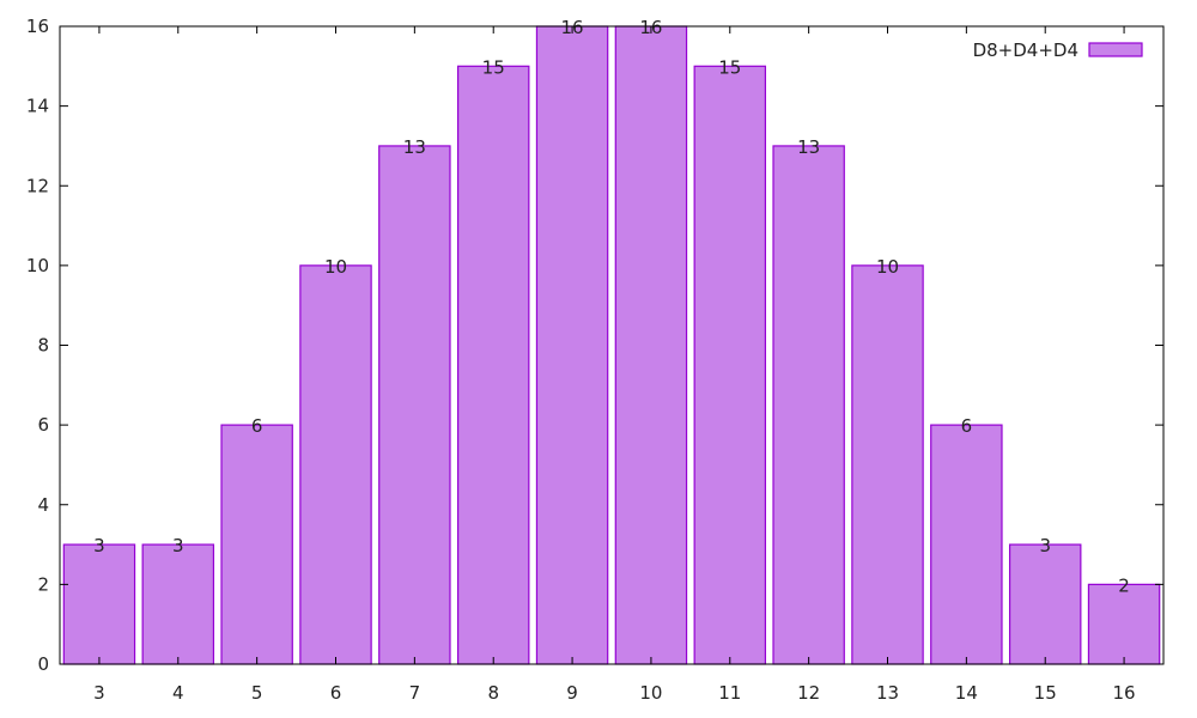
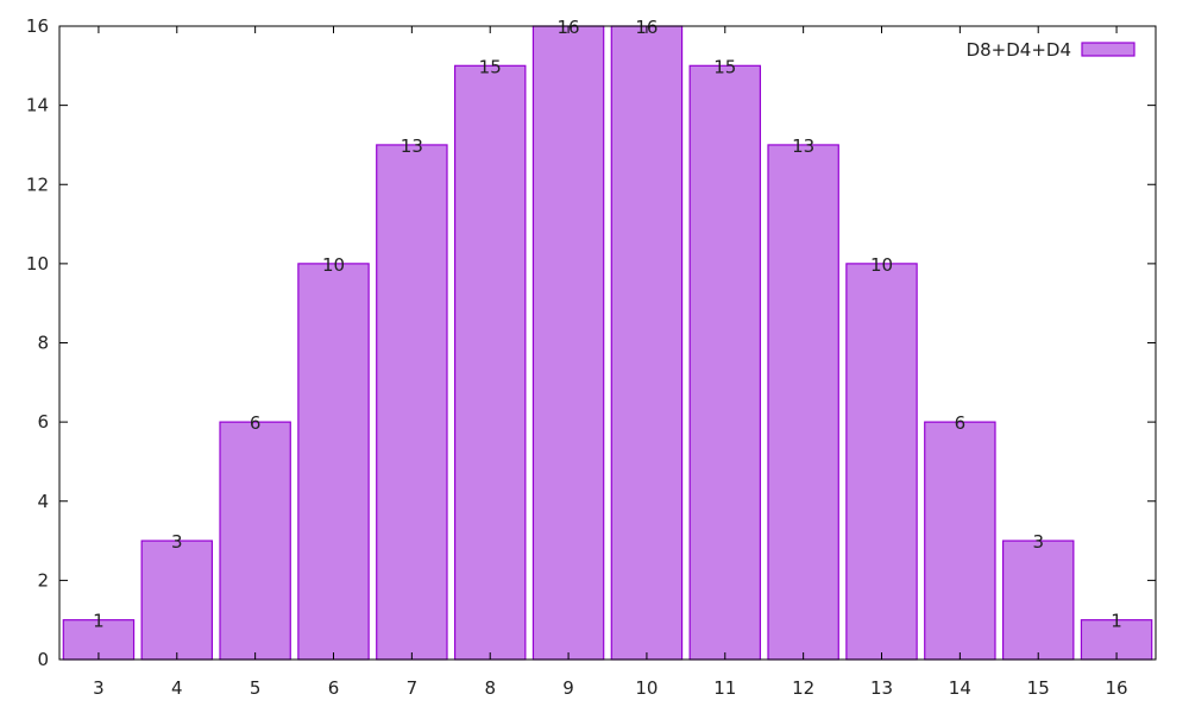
3: 3 -> 1
16: 2 -> 1
